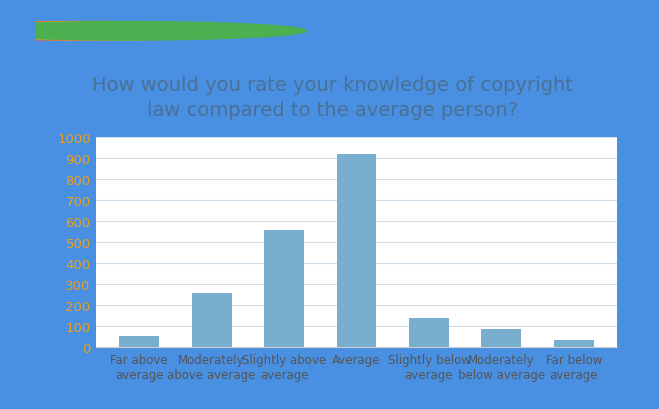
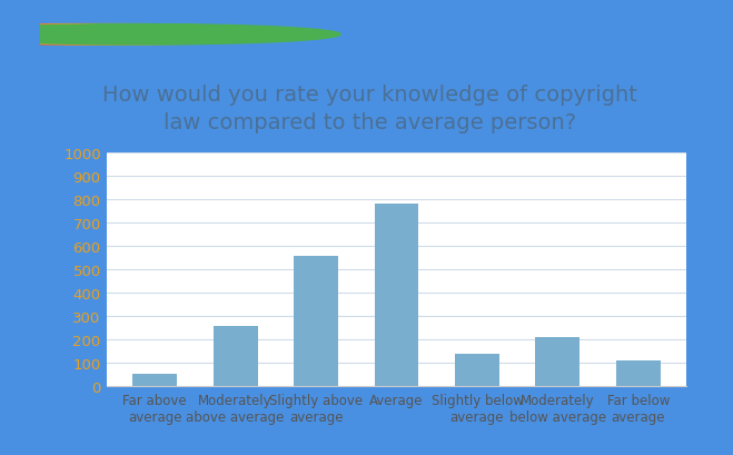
Average: 920 -> 785
Moderately below average: 88 -> 210
Far below average: 32 -> 110
